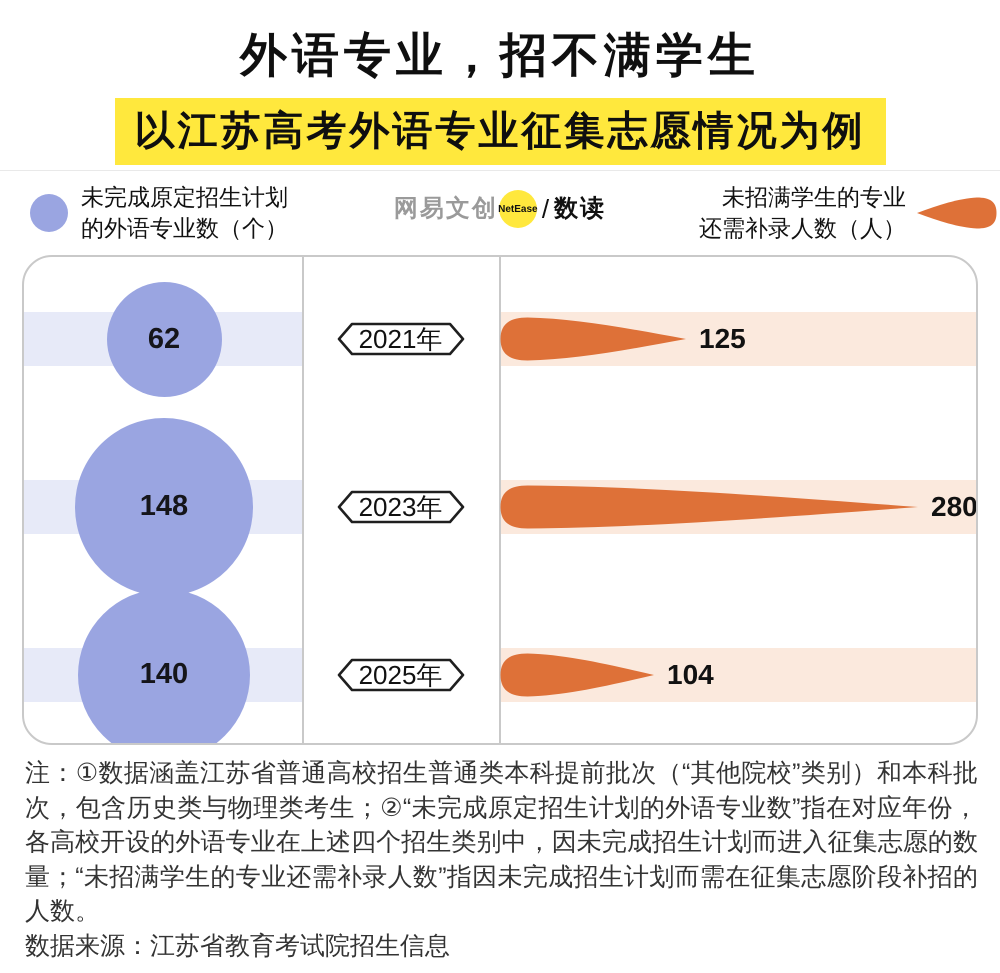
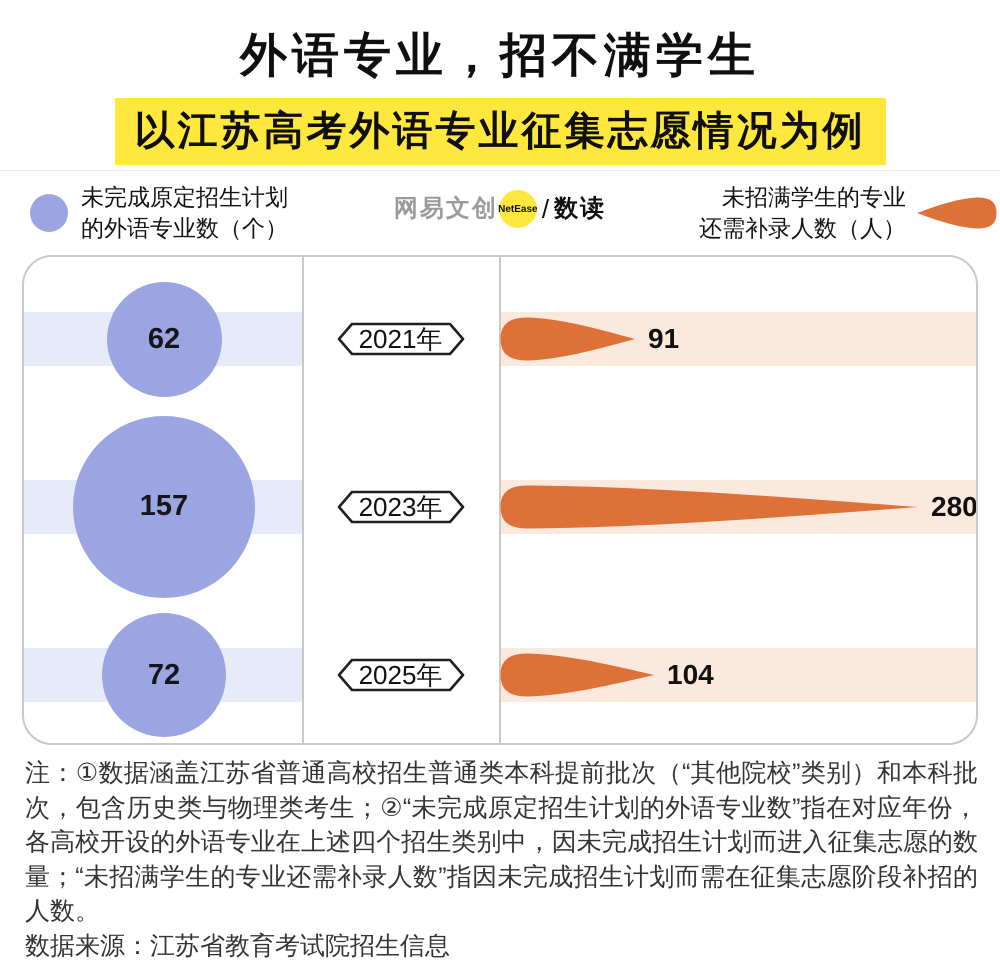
未招满学生的专业还需补录人数（人）/2021年: 125 -> 91
未完成原定招生计划的外语专业数（个）/2023年: 148 -> 157
未完成原定招生计划的外语专业数（个）/2025年: 140 -> 72
